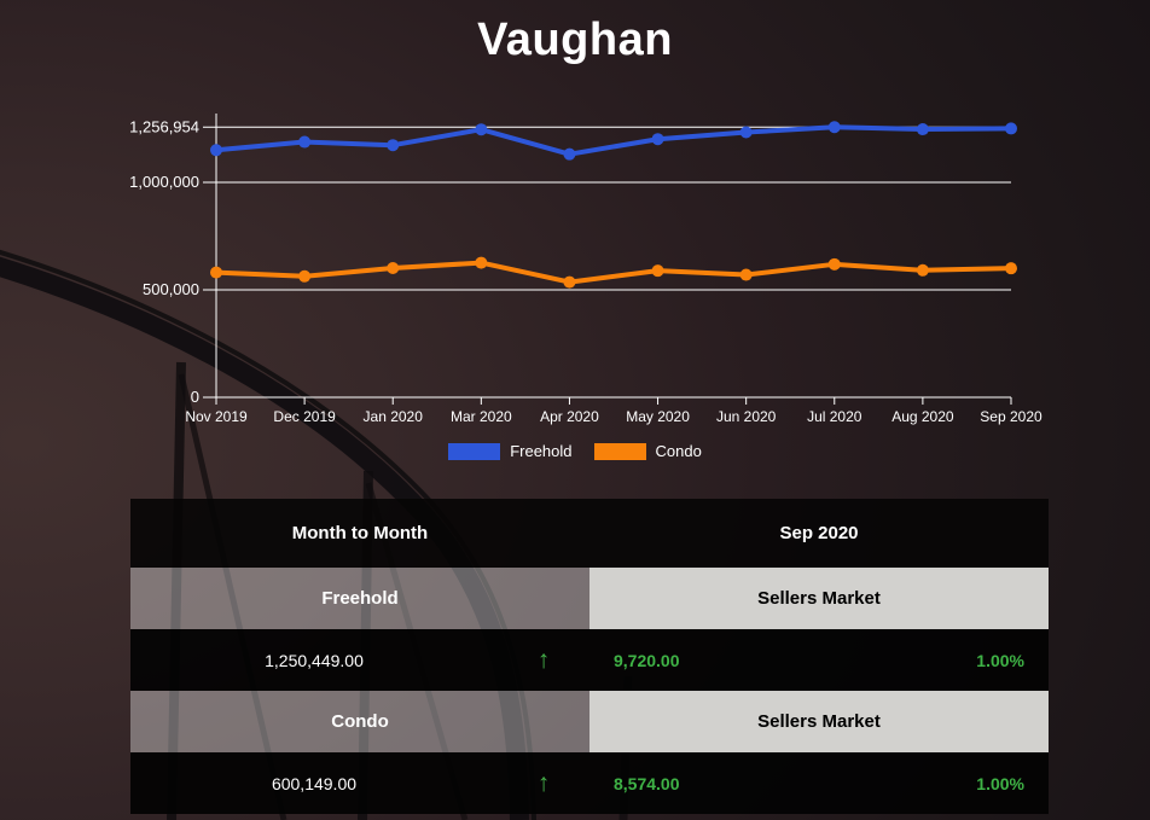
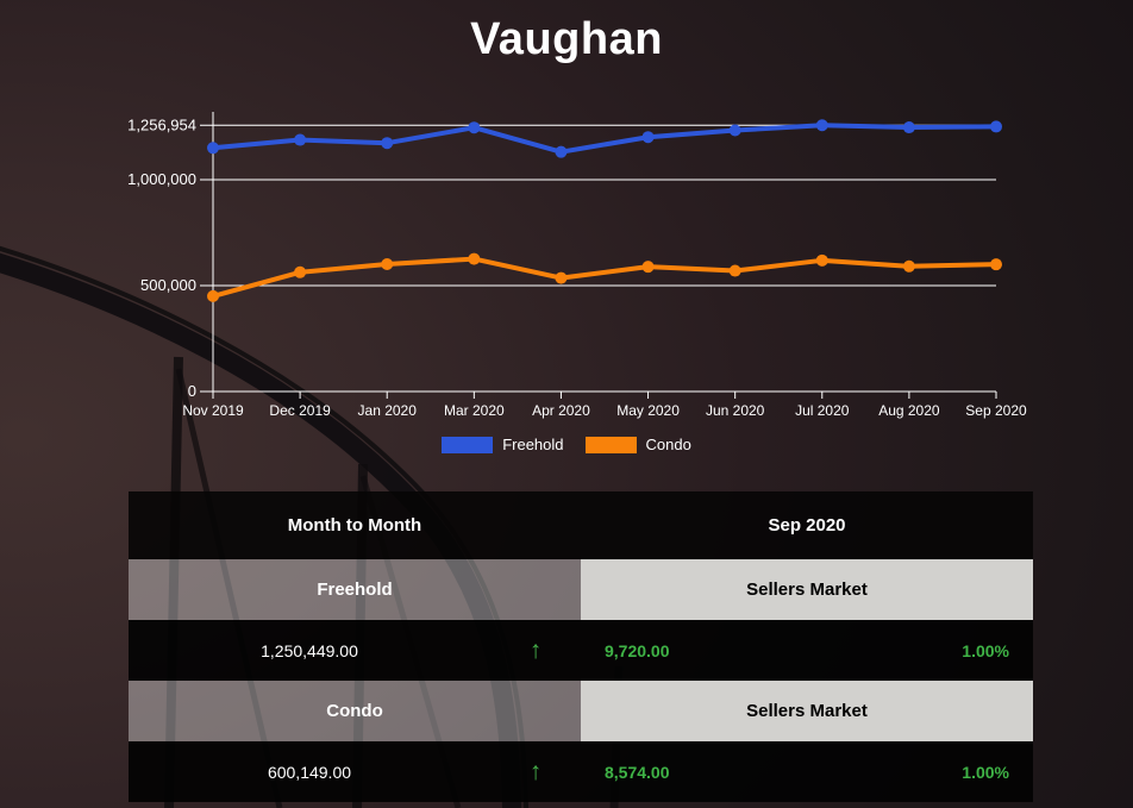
Condo/Nov 2019: 580000 -> 450000
